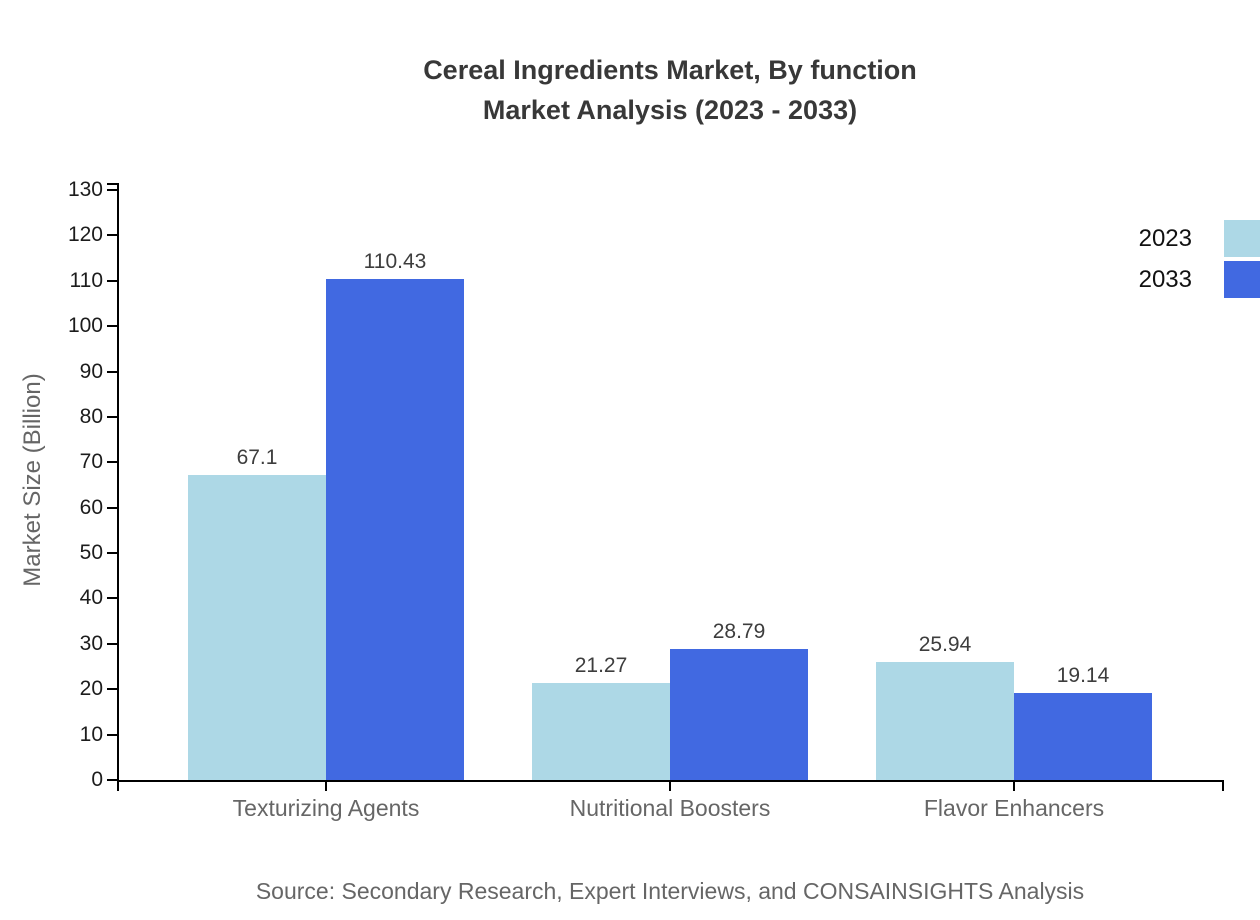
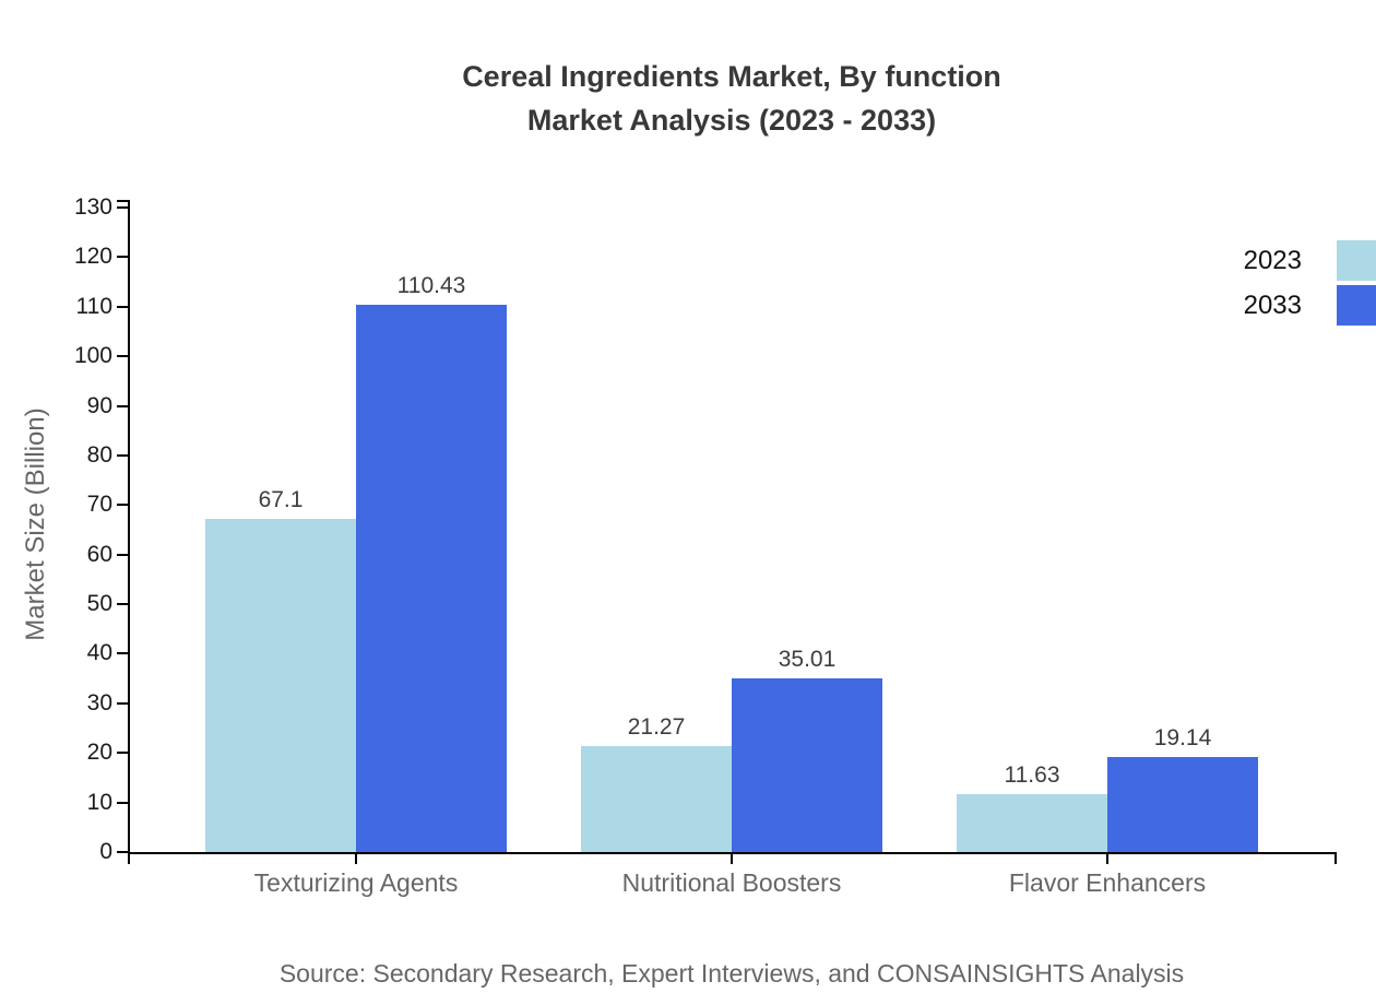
2033/Nutritional Boosters: 28.79 -> 35.01
2023/Flavor Enhancers: 25.94 -> 11.63
